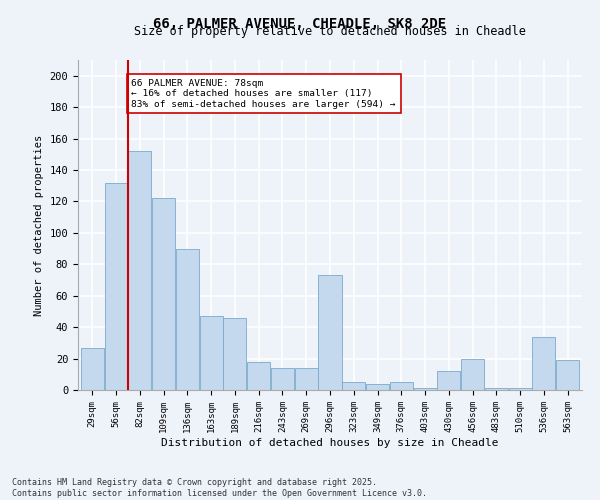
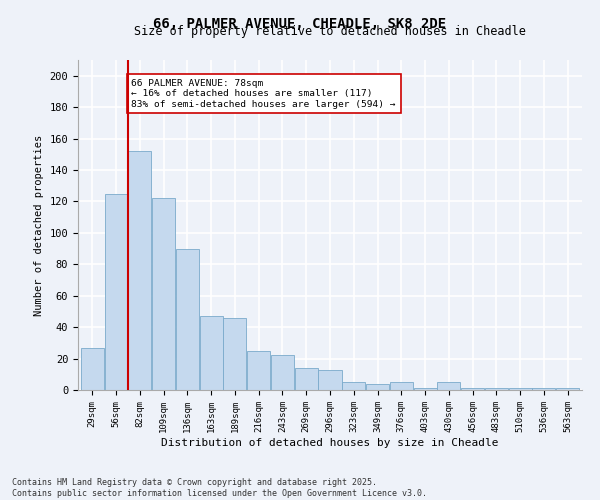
56sqm: 132 -> 125
216sqm: 18 -> 25
243sqm: 14 -> 22
296sqm: 73 -> 13
430sqm: 12 -> 5
456sqm: 20 -> 1
536sqm: 34 -> 1
563sqm: 19 -> 1
